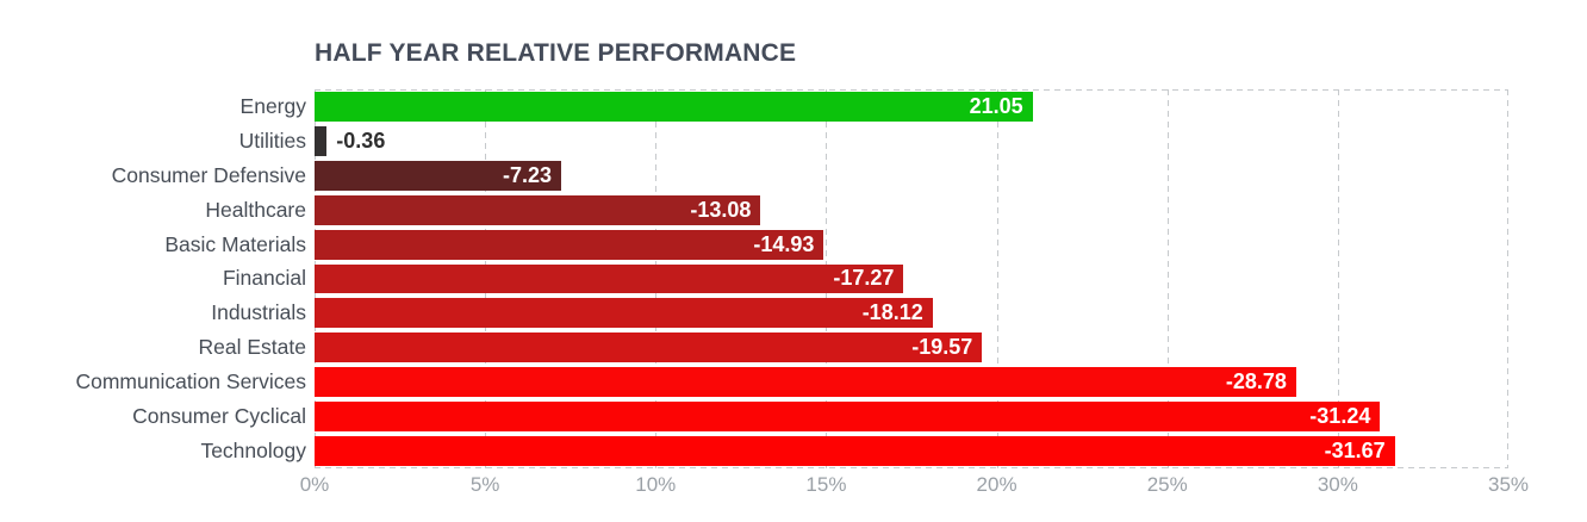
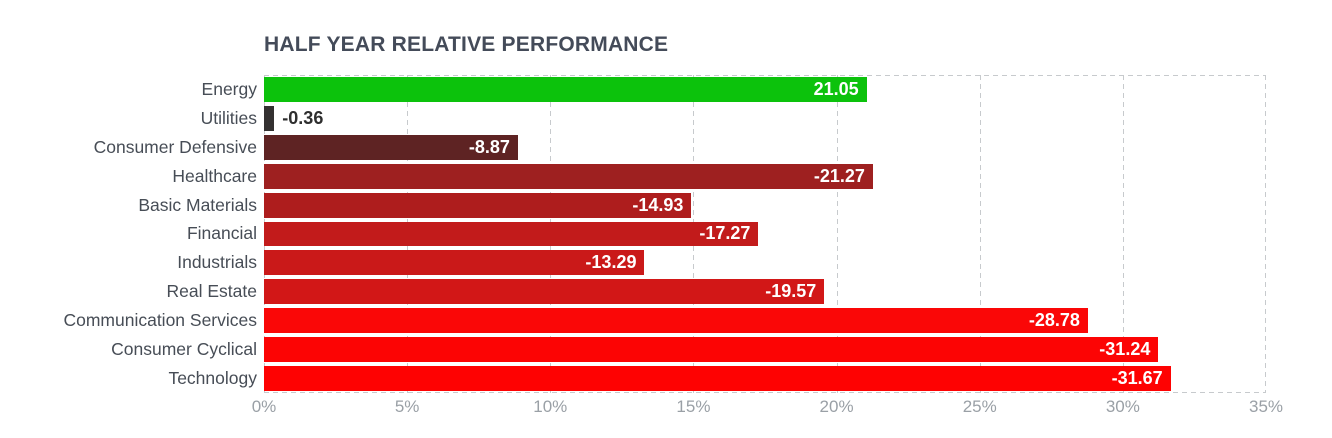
Consumer Defensive: -7.23 -> -8.87
Healthcare: -13.08 -> -21.27
Industrials: -18.12 -> -13.29
